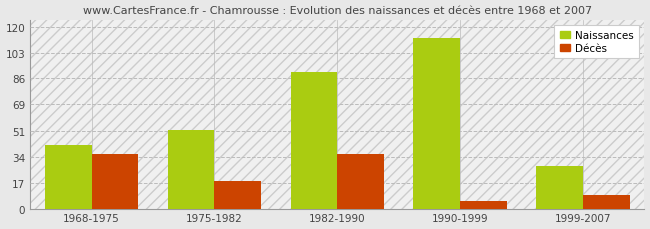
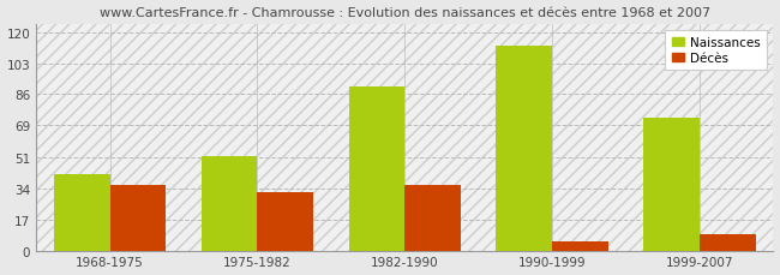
Décès/1975-1982: 18 -> 32
Naissances/1999-2007: 28 -> 73
